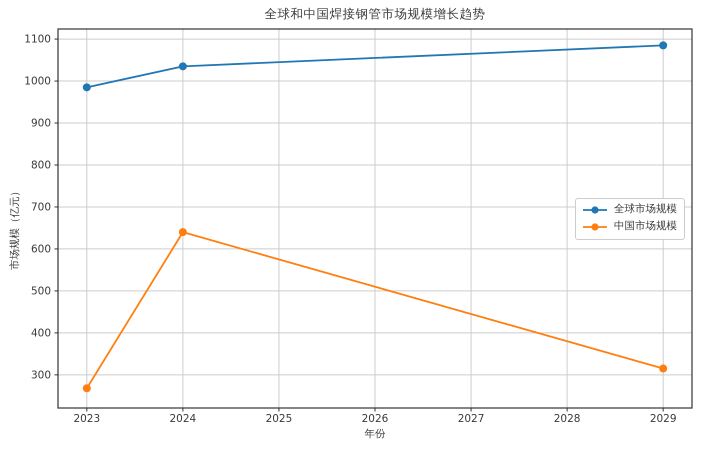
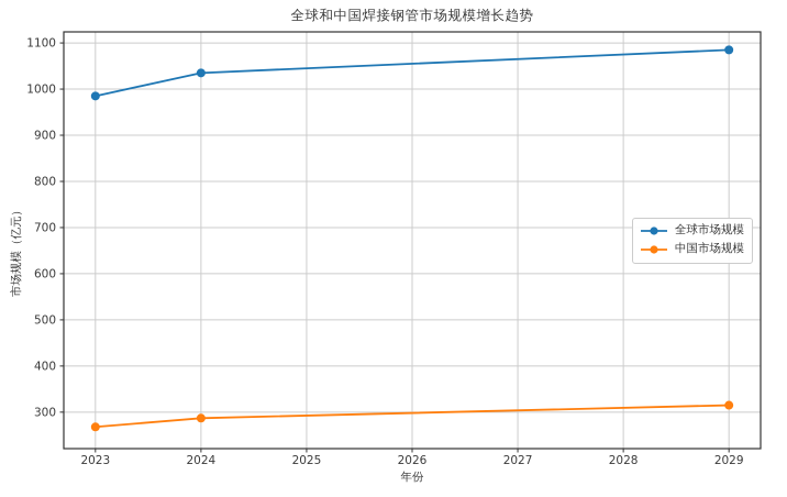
中国市场规模/2024: 640 -> 290
